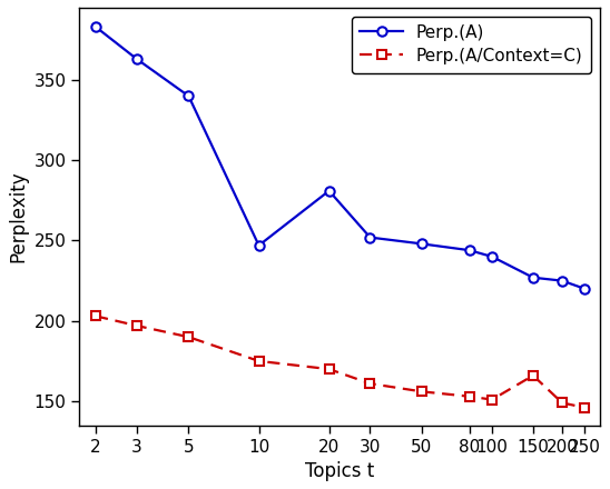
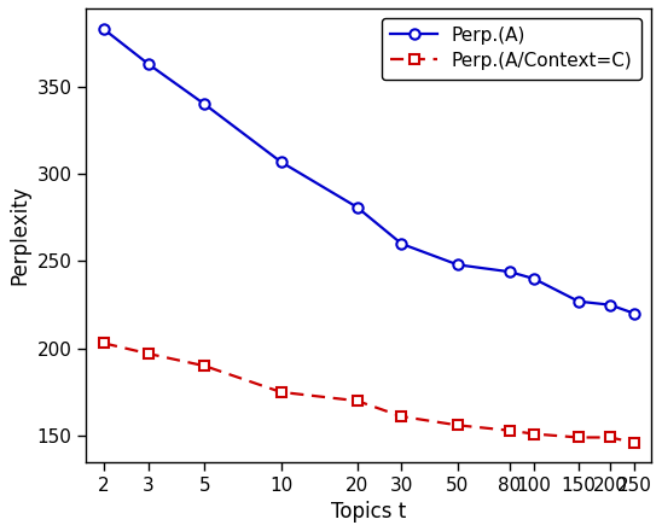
Perp.(A)/10: 247 -> 307
Perp.(A)/30: 252 -> 260
Perp.(A/Context=C)/150: 166 -> 149
